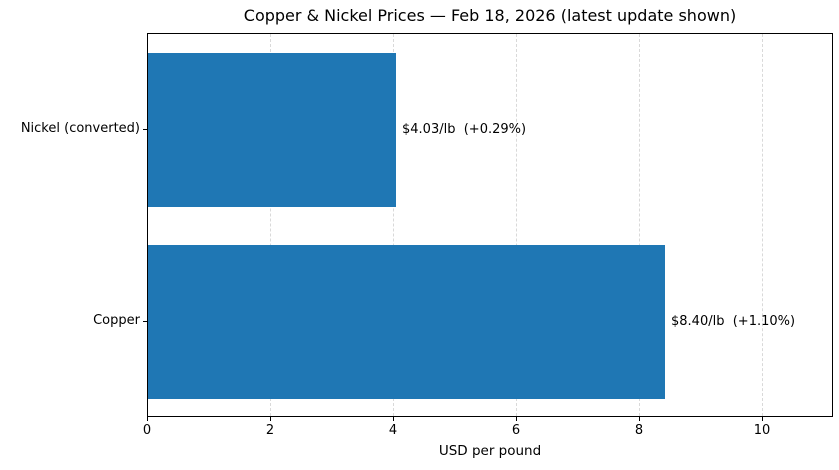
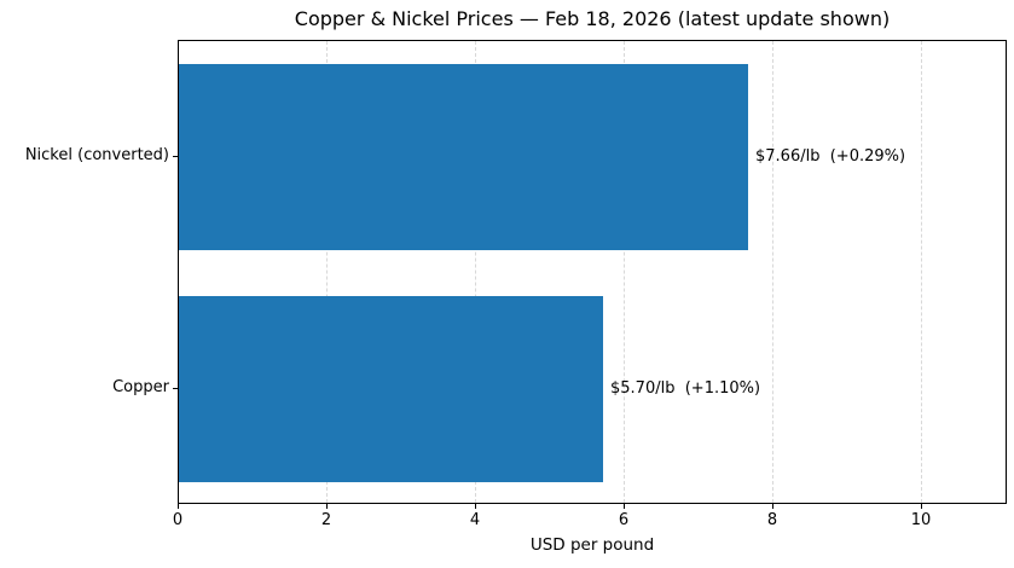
Nickel (converted): 4.03 -> 7.66
Copper: 8.40 -> 5.70
